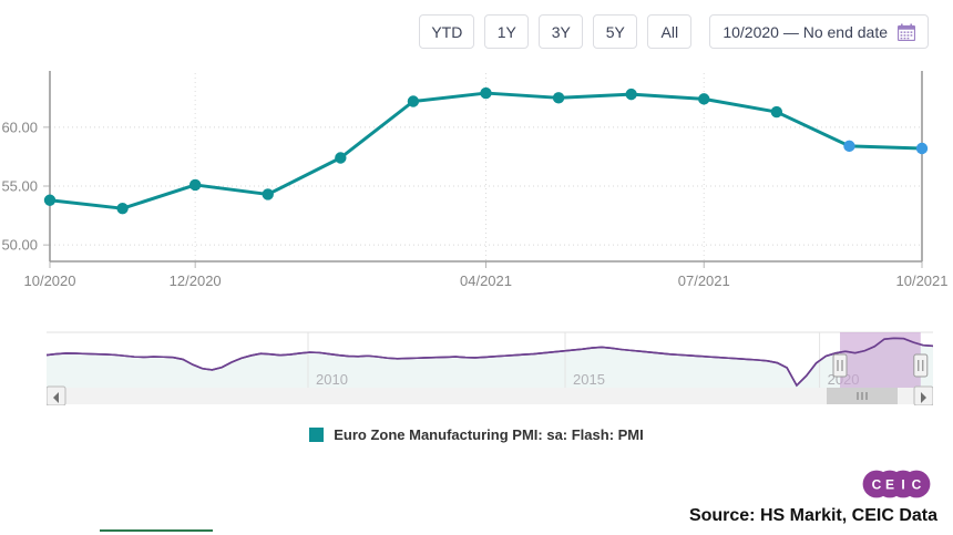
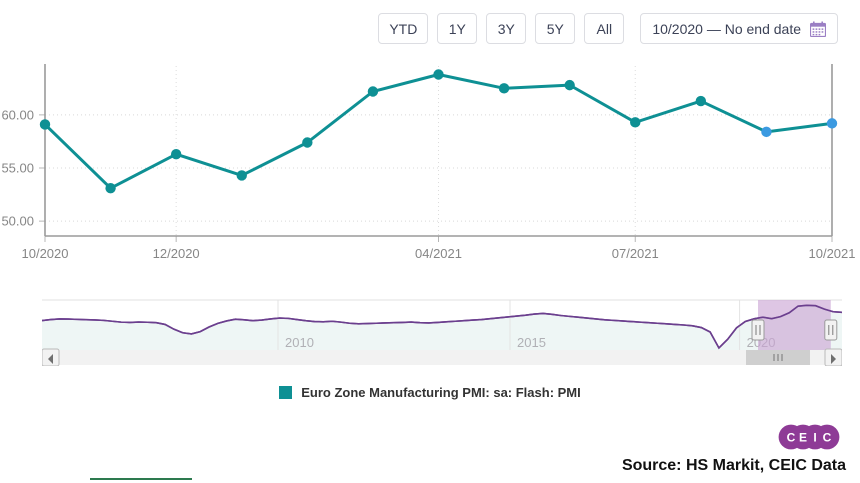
10/2020: 53.8 -> 59.1
12/2020: 55.1 -> 56.3
04/2021: 62.9 -> 63.8
07/2021: 62.4 -> 59.3
10/2021: 58.2 -> 59.2
